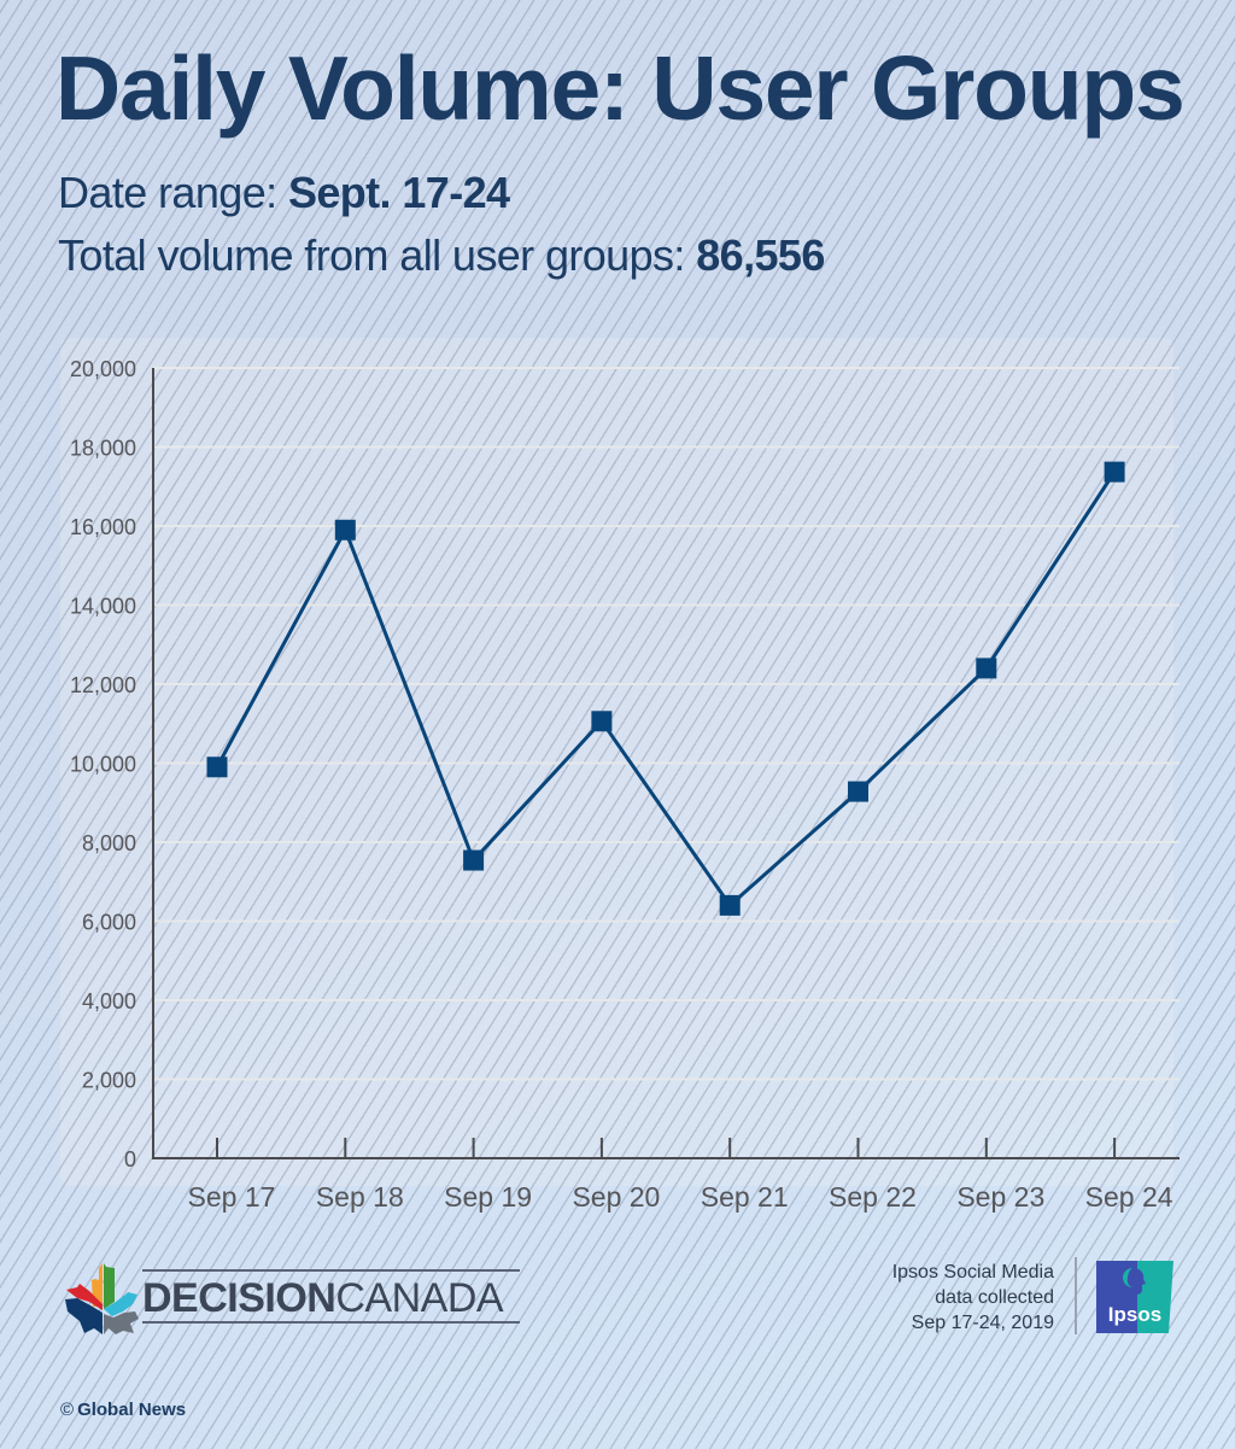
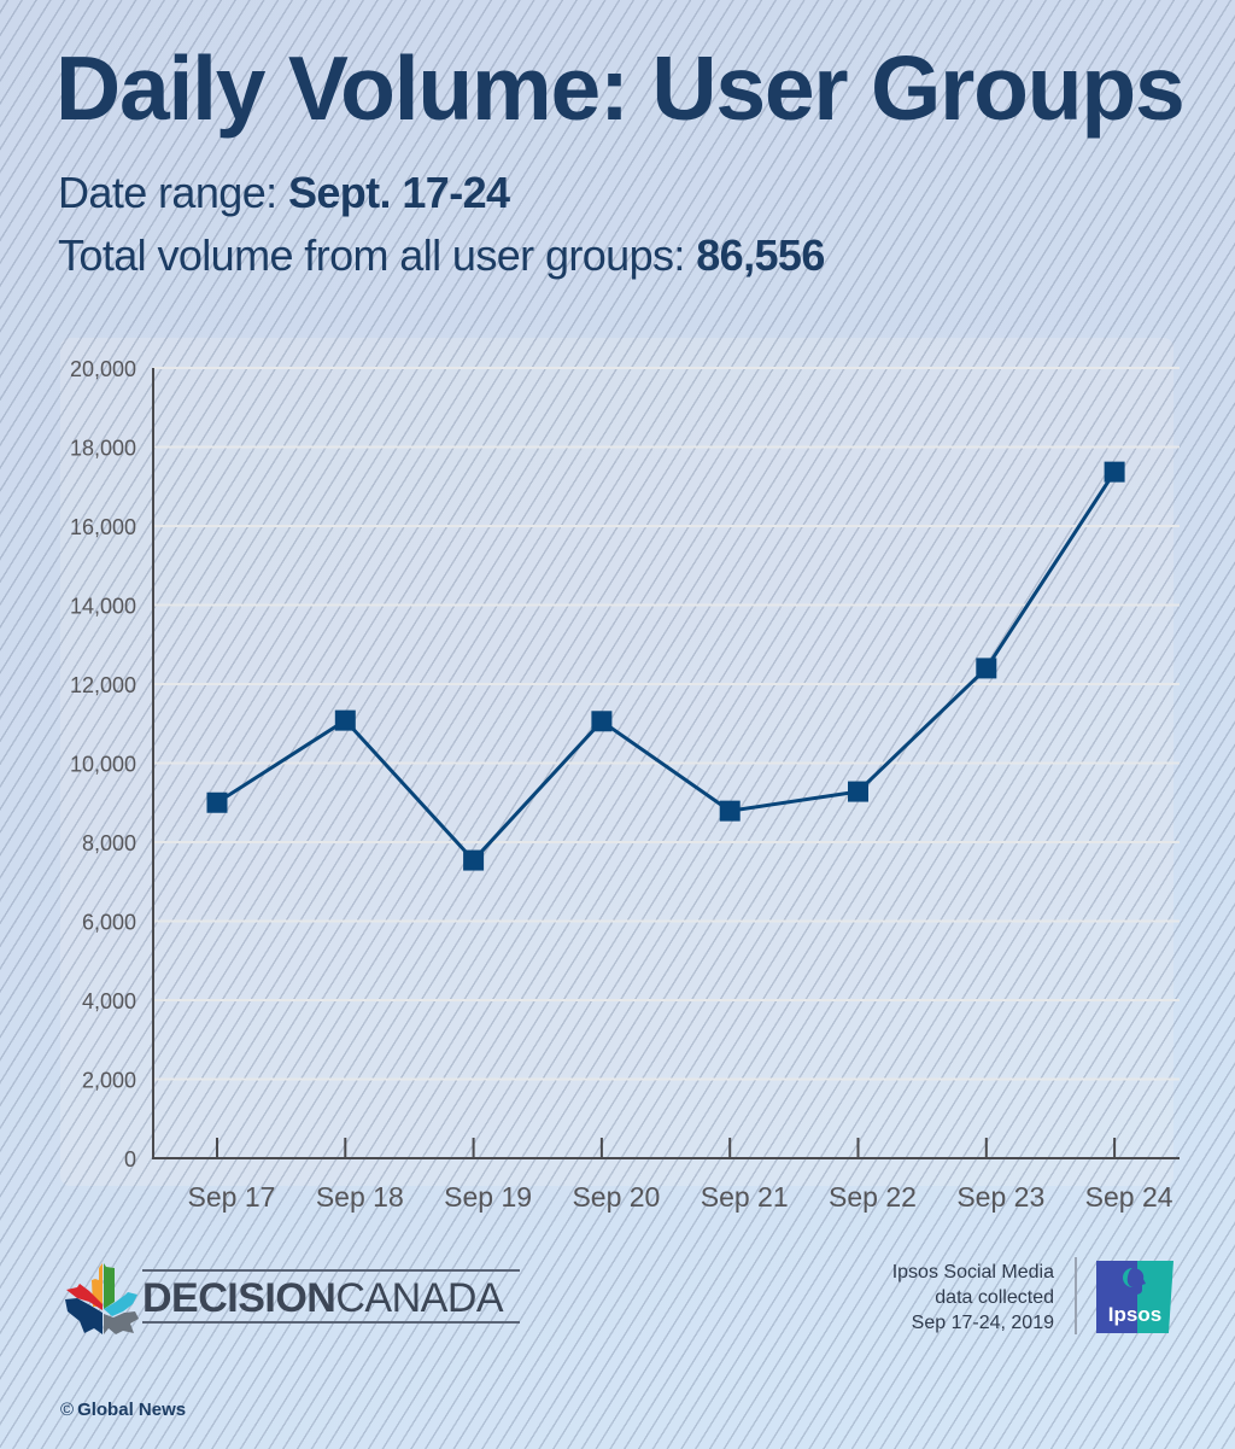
Sep 17: 9900 -> 9000
Sep 18: 15900 -> 11100
Sep 21: 6400 -> 8800
